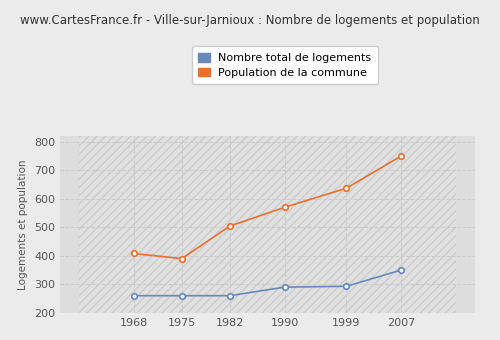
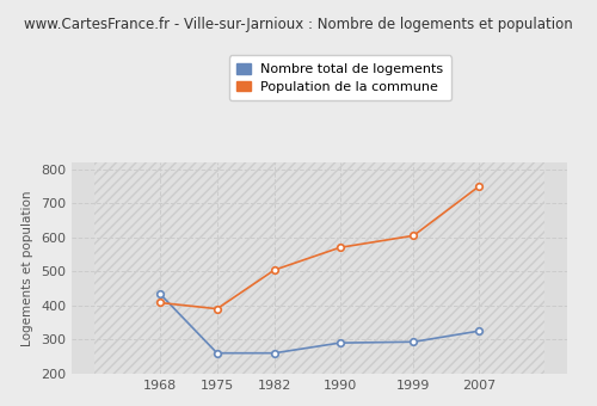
Nombre total de logements/1968: 260 -> 435
Population de la commune/1999: 637 -> 605
Nombre total de logements/2007: 350 -> 325
